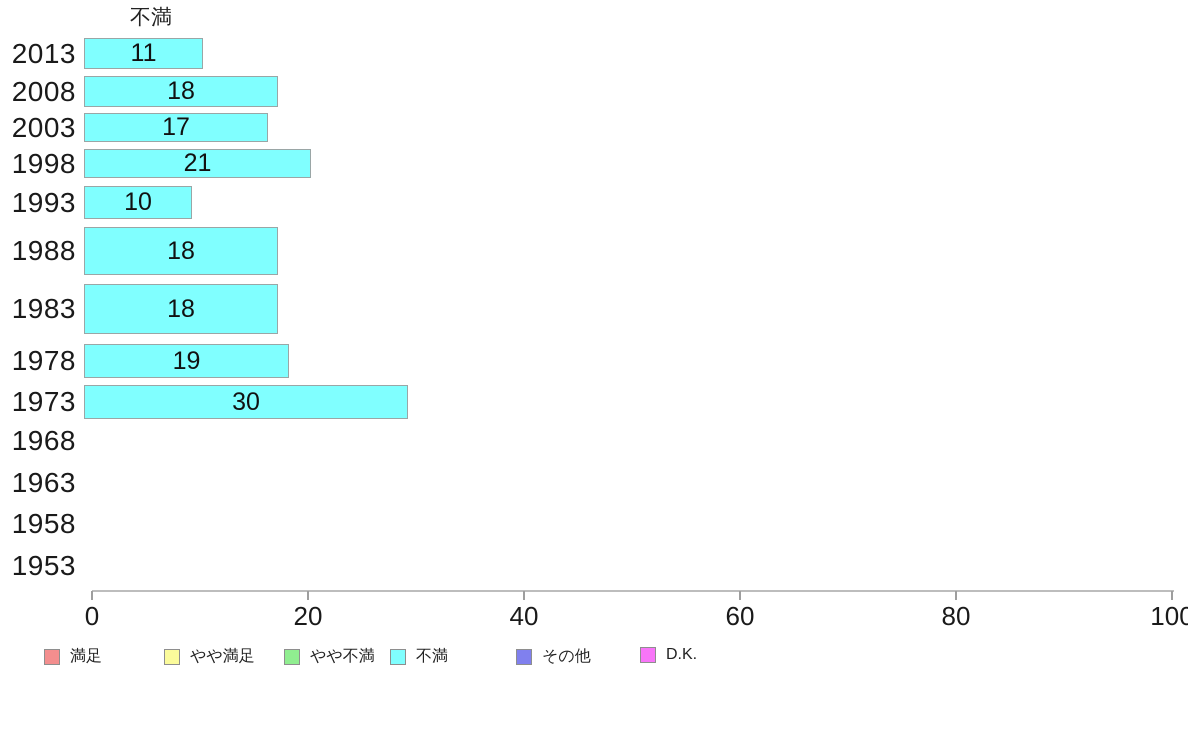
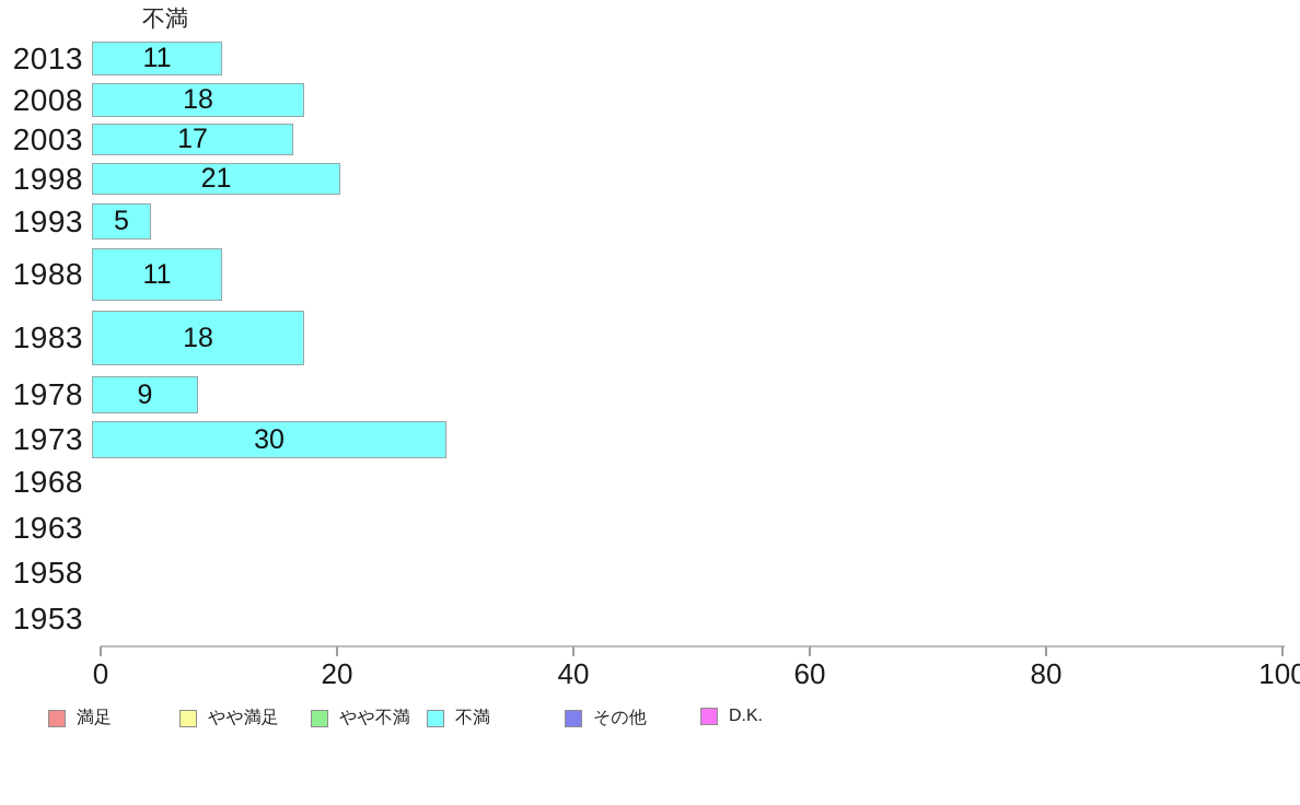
1993: 10 -> 5
1988: 18 -> 11
1978: 19 -> 9
